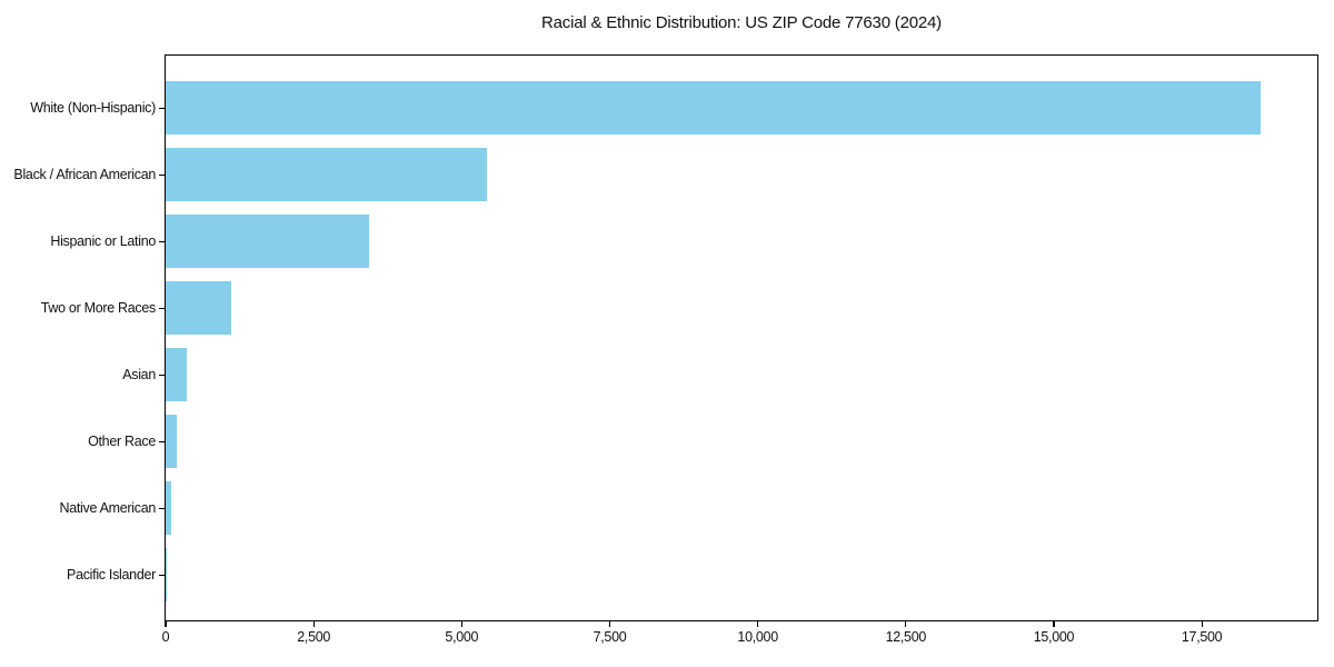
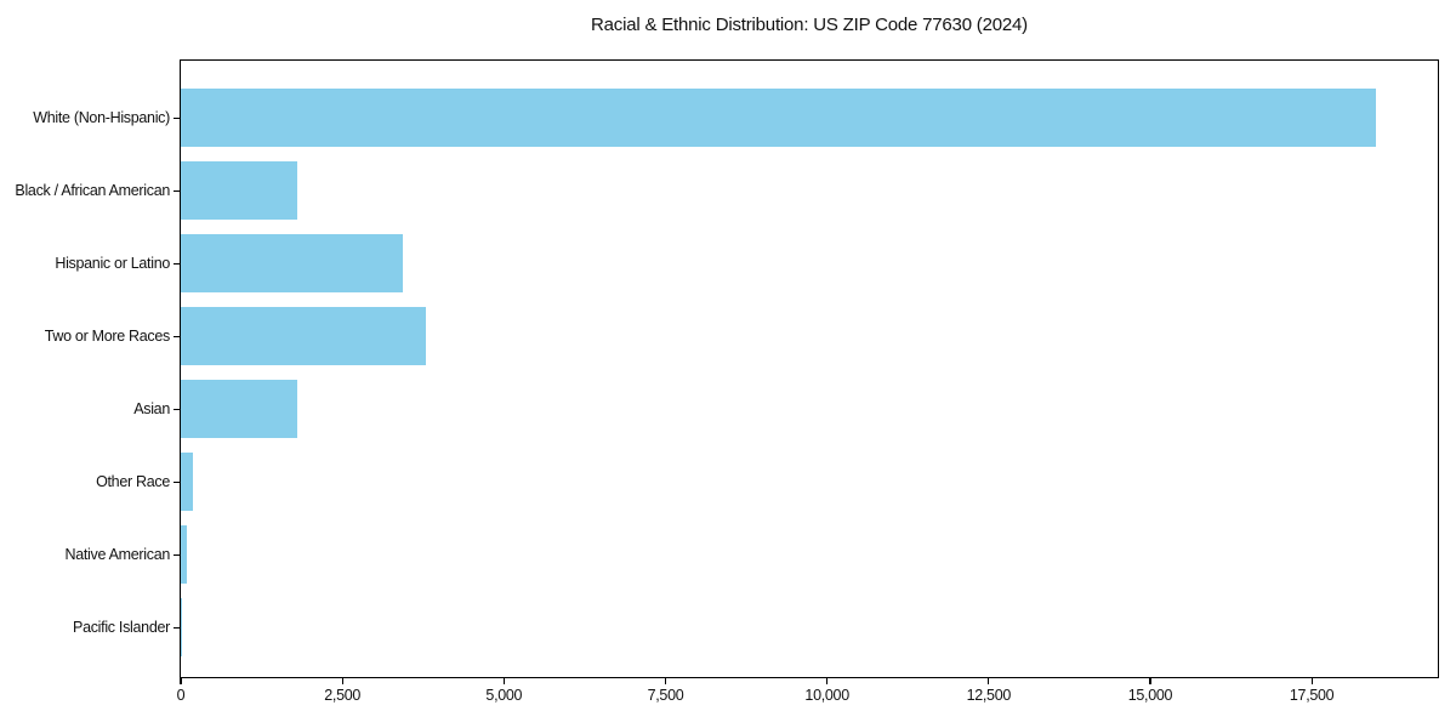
Black / African American: 5400 -> 1800
Two or More Races: 1100 -> 3800
Asian: 400 -> 1800
